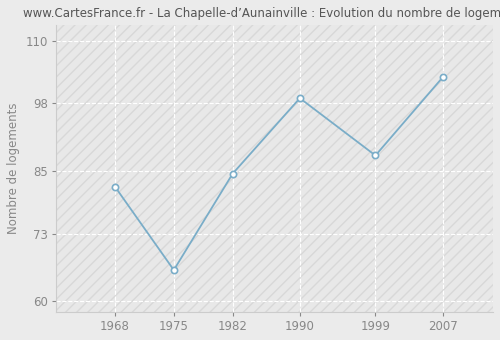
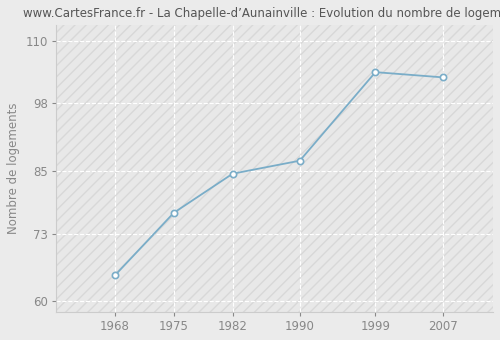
1968: 82.0 -> 65.0
1975: 66.0 -> 77.0
1990: 99.0 -> 87.0
1999: 88.0 -> 104.0
